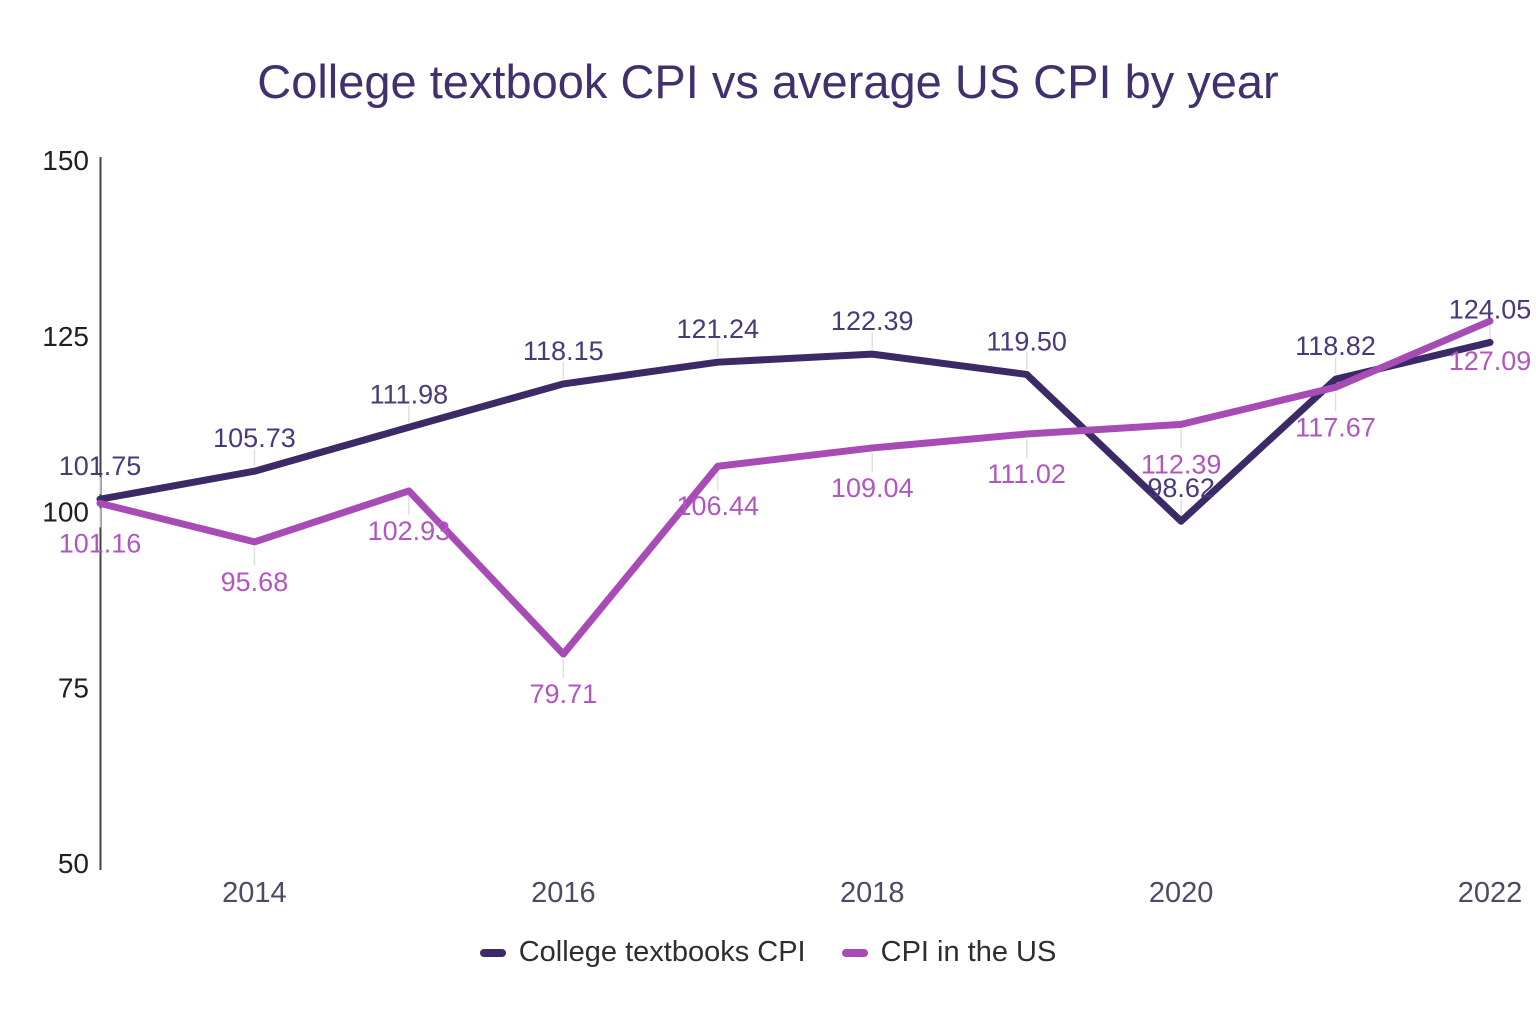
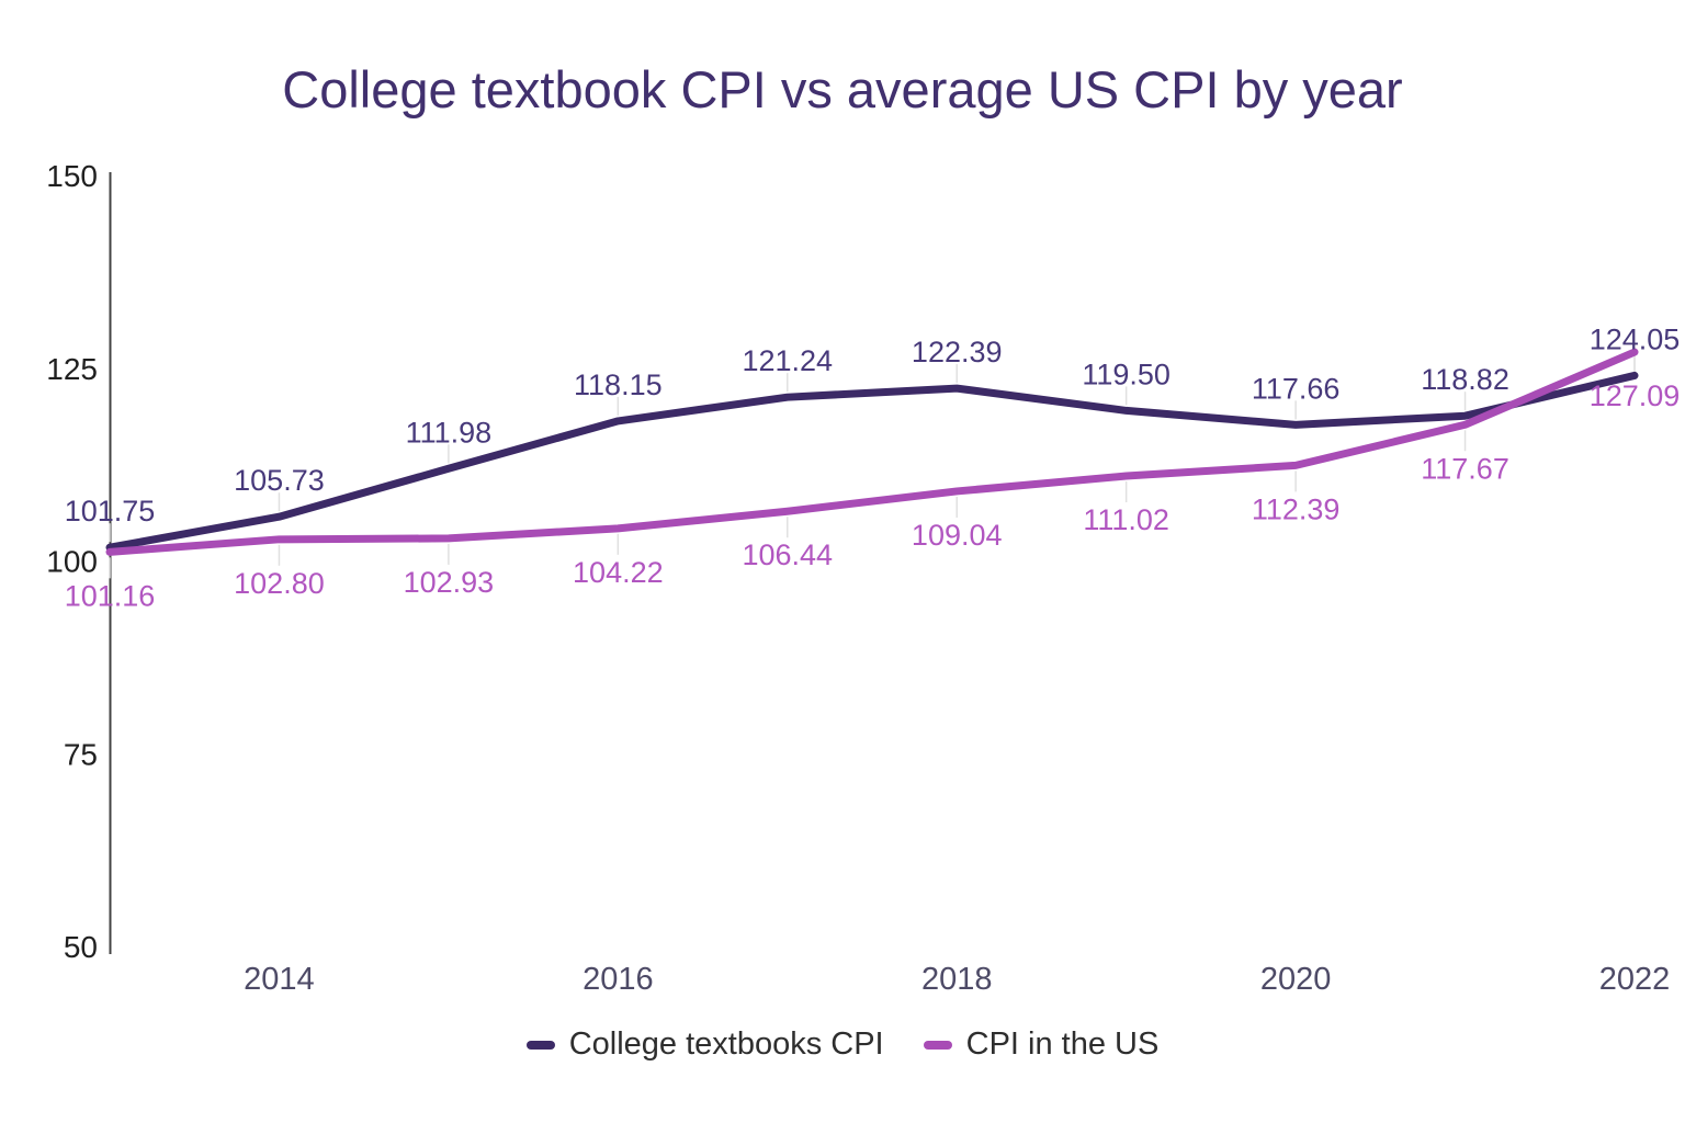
CPI in the US/2014: 95.68 -> 102.80
CPI in the US/2016: 79.71 -> 104.22
College textbooks CPI/2020: 98.62 -> 117.66
